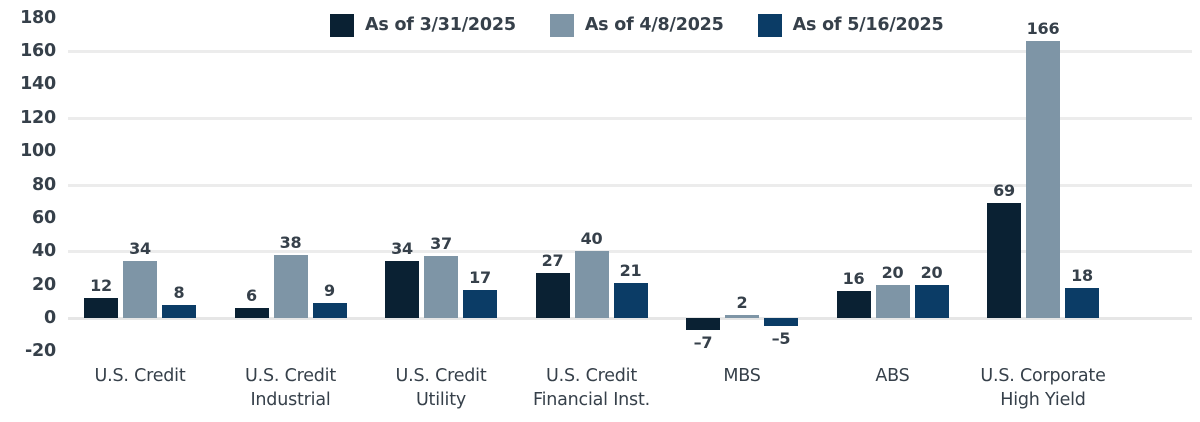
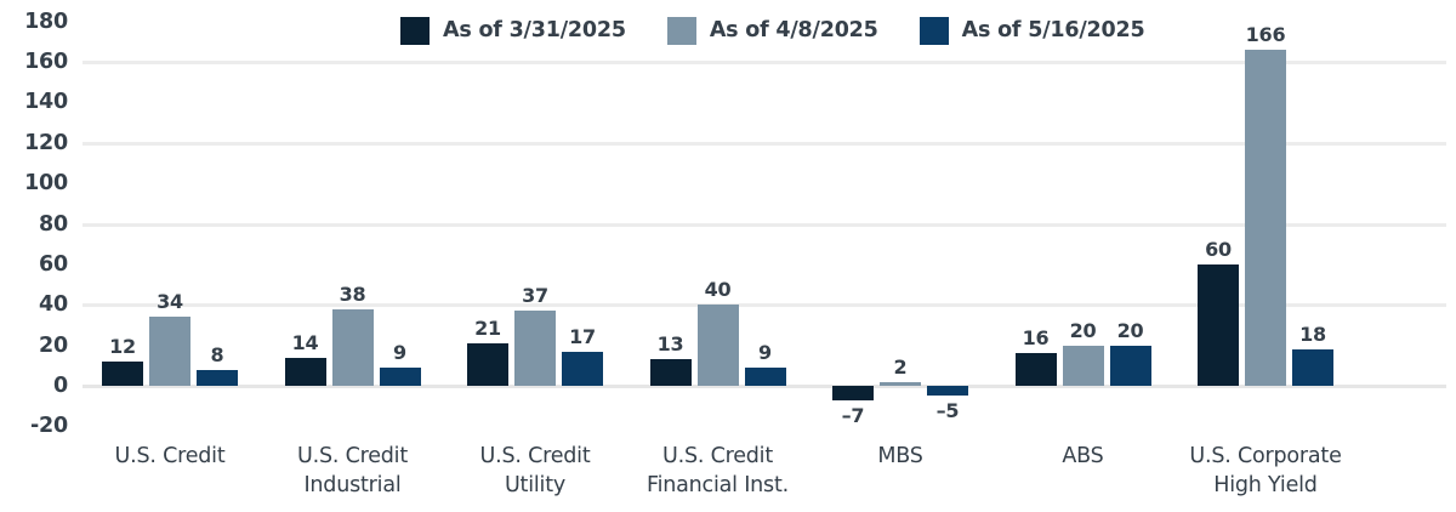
As of 3/31/2025/U.S. Credit Industrial: 6 -> 14
As of 3/31/2025/U.S. Credit Utility: 34 -> 21
As of 3/31/2025/U.S. Credit Financial Inst.: 27 -> 13
As of 5/16/2025/U.S. Credit Financial Inst.: 21 -> 9
As of 3/31/2025/U.S. Corporate High Yield: 69 -> 60
